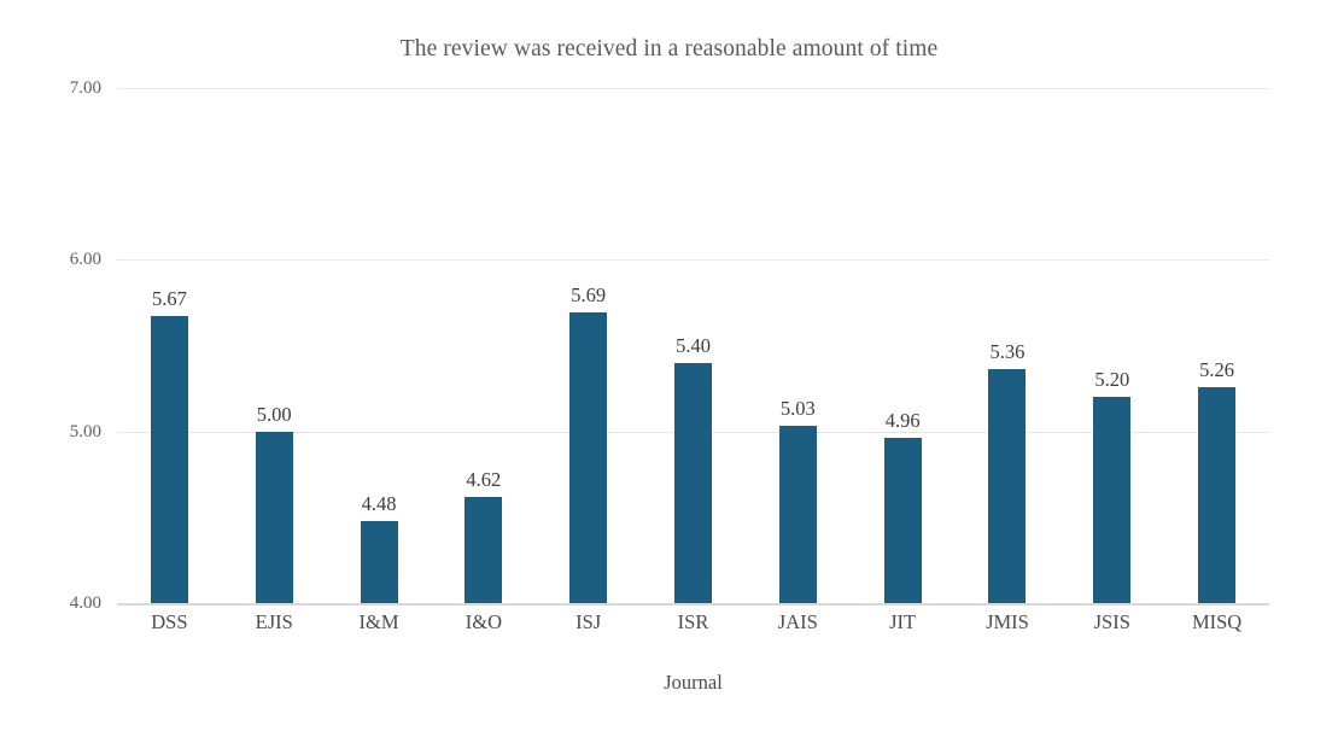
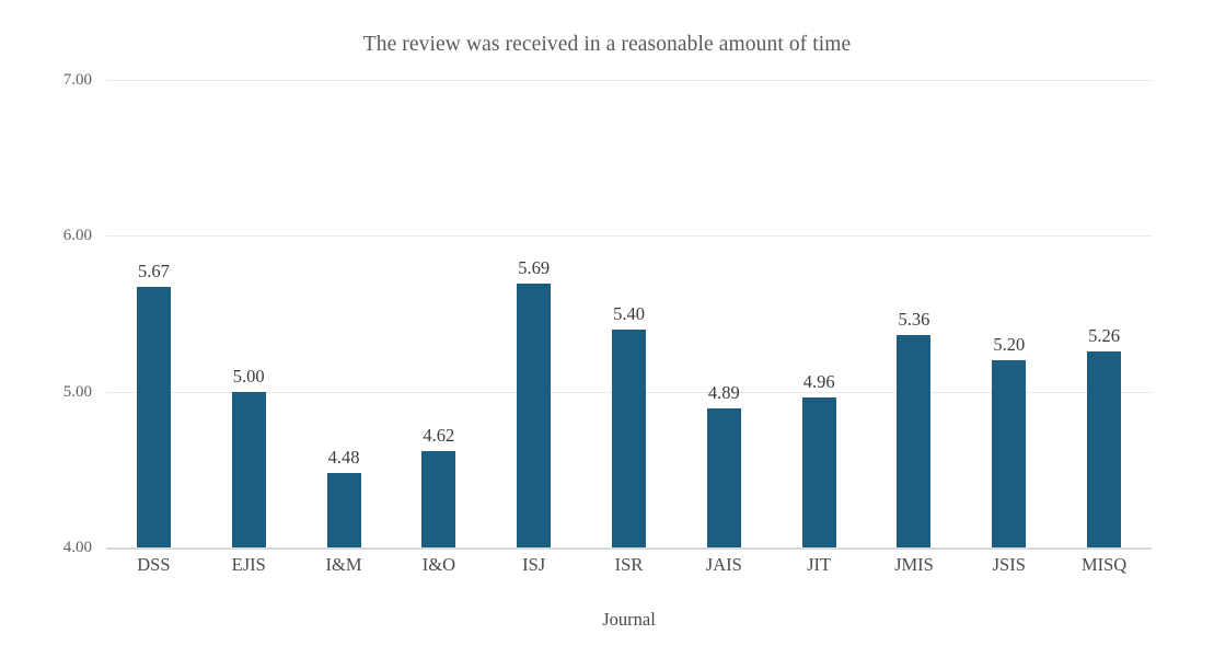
JAIS: 5.03 -> 4.89
